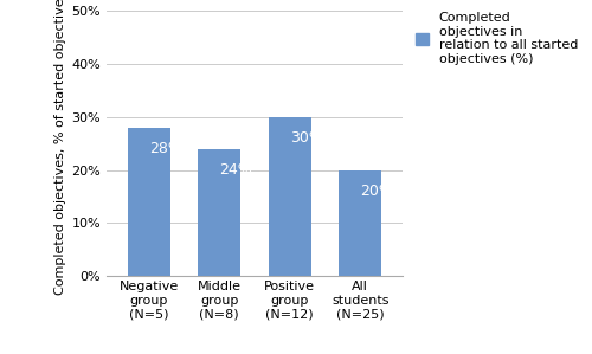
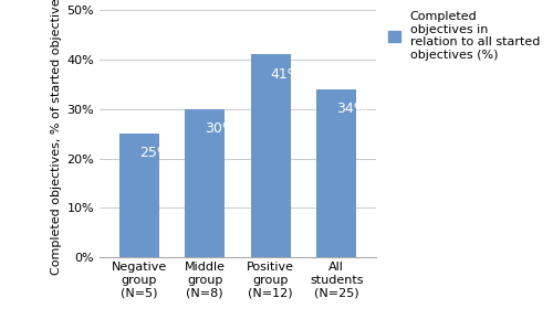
Negative group (N=5): 28% -> 25%
Middle group (N=8): 24% -> 30%
Positive group (N=12): 30% -> 41%
All students (N=25): 20% -> 34%
